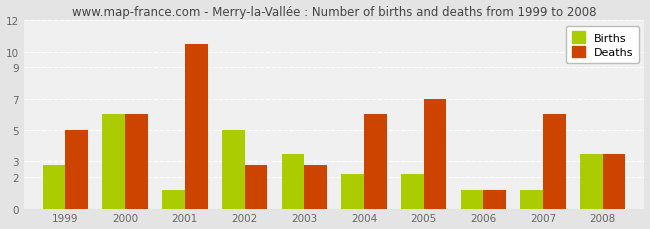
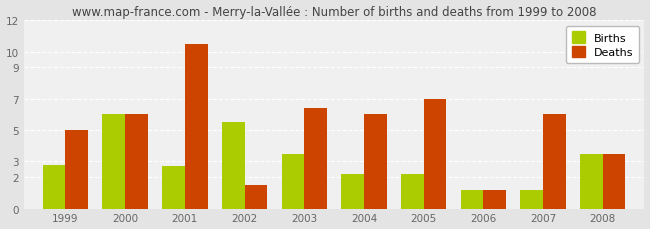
Births/2001: 1.2 -> 2.7
Births/2002: 5.0 -> 5.5
Deaths/2002: 2.8 -> 1.5
Deaths/2003: 2.8 -> 6.4
